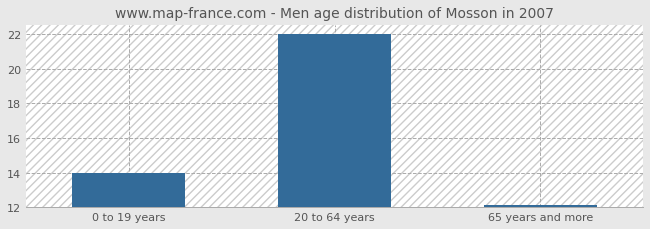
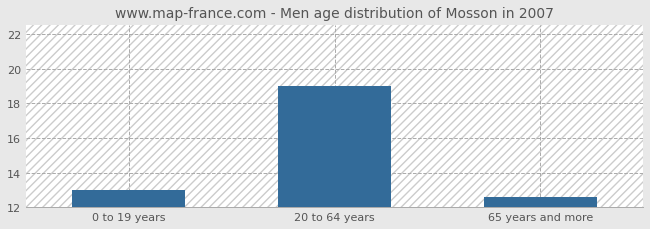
0 to 19 years: 14.0 -> 13.0
20 to 64 years: 22.0 -> 19.0
65 years and more: 12.1 -> 12.6
